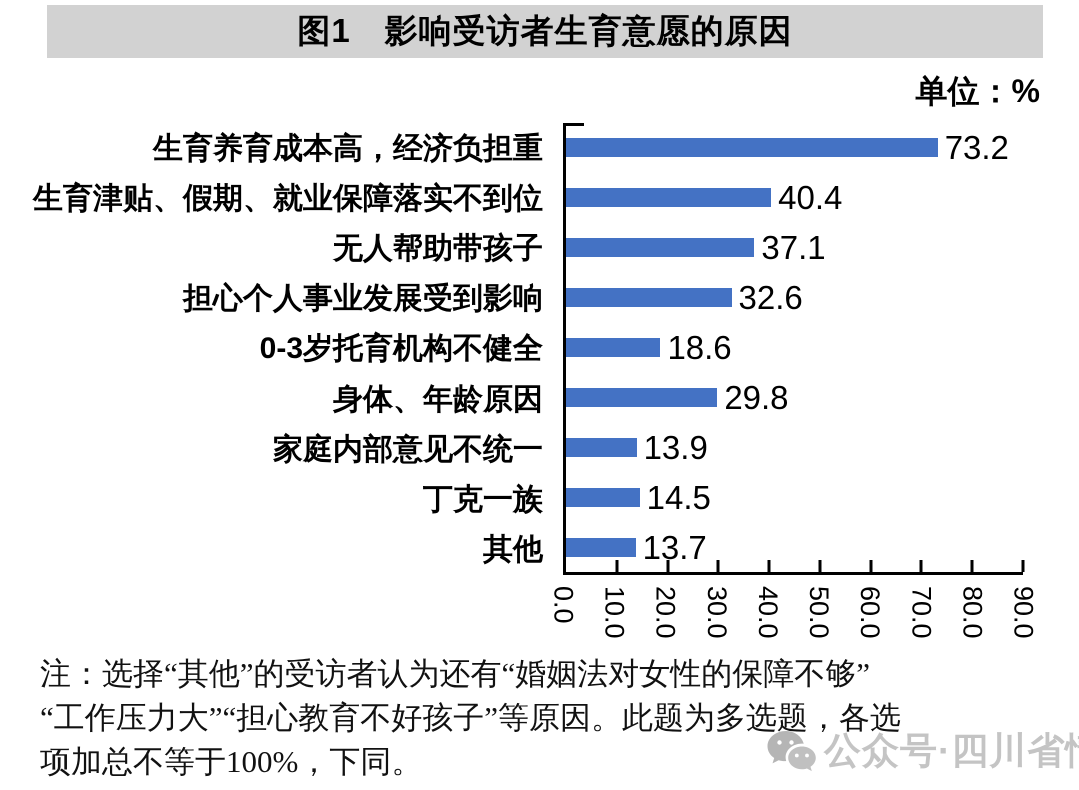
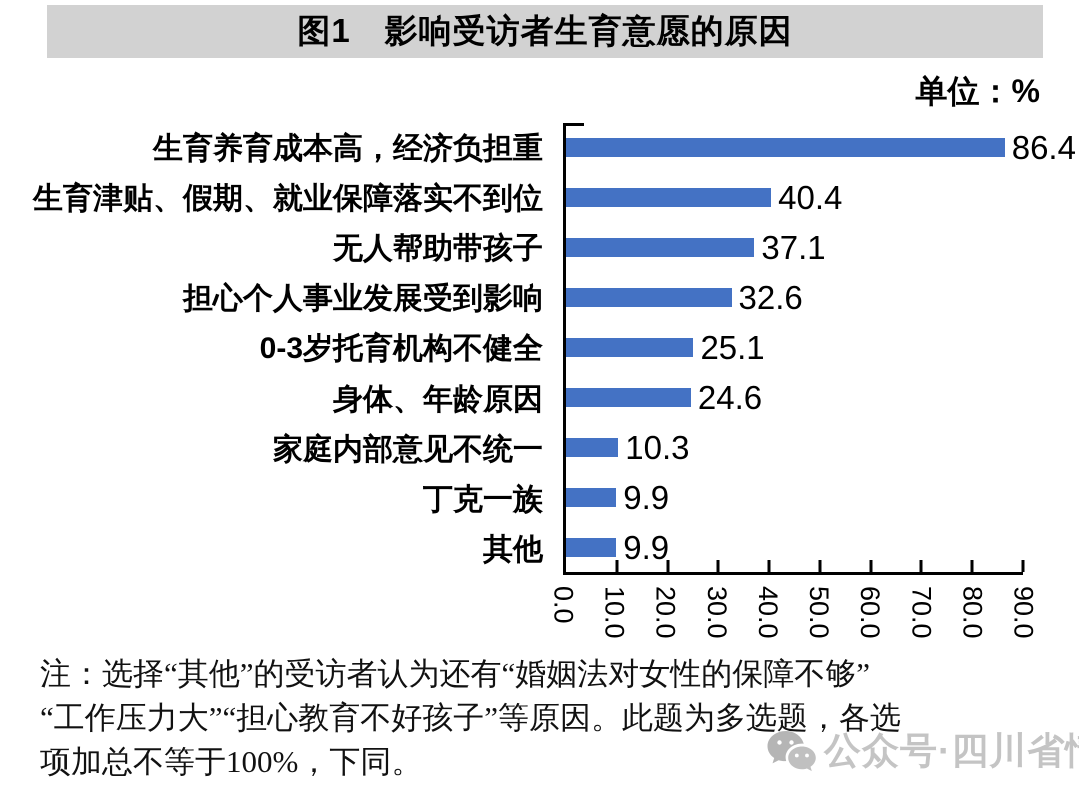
生育养育成本高，经济负担重: 73.2 -> 86.4
0-3岁托育机构不健全: 18.6 -> 25.1
身体、年龄原因: 29.8 -> 24.6
家庭内部意见不统一: 13.9 -> 10.3
丁克一族: 14.5 -> 9.9
其他: 13.7 -> 9.9
